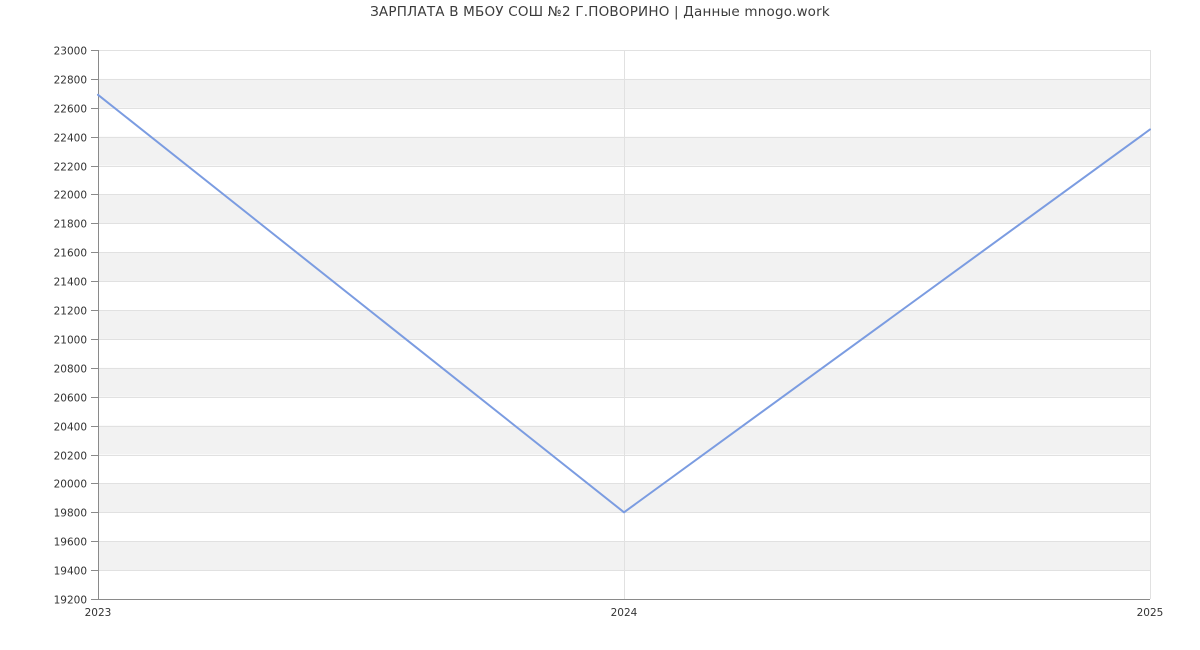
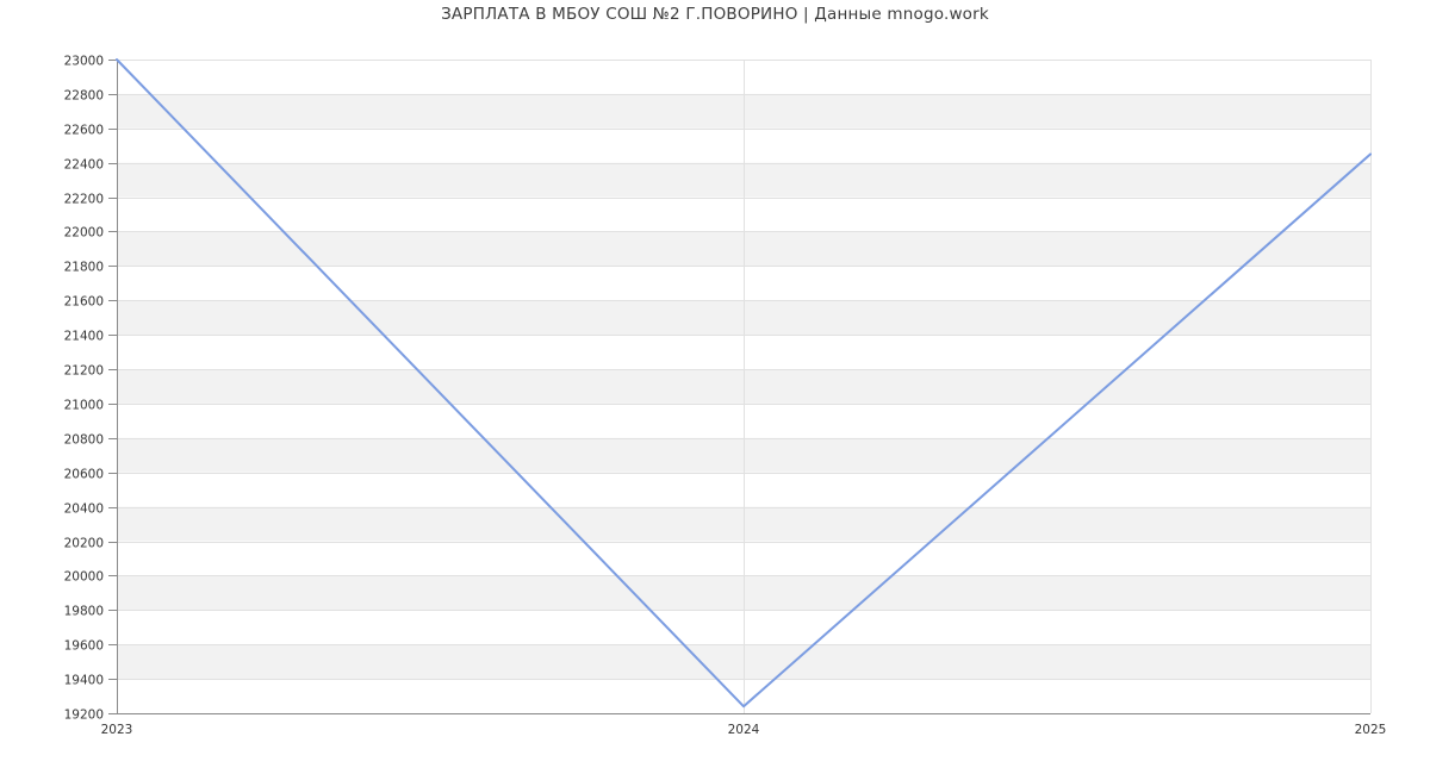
2023: 22690 -> 23000
2024: 19800 -> 19240
